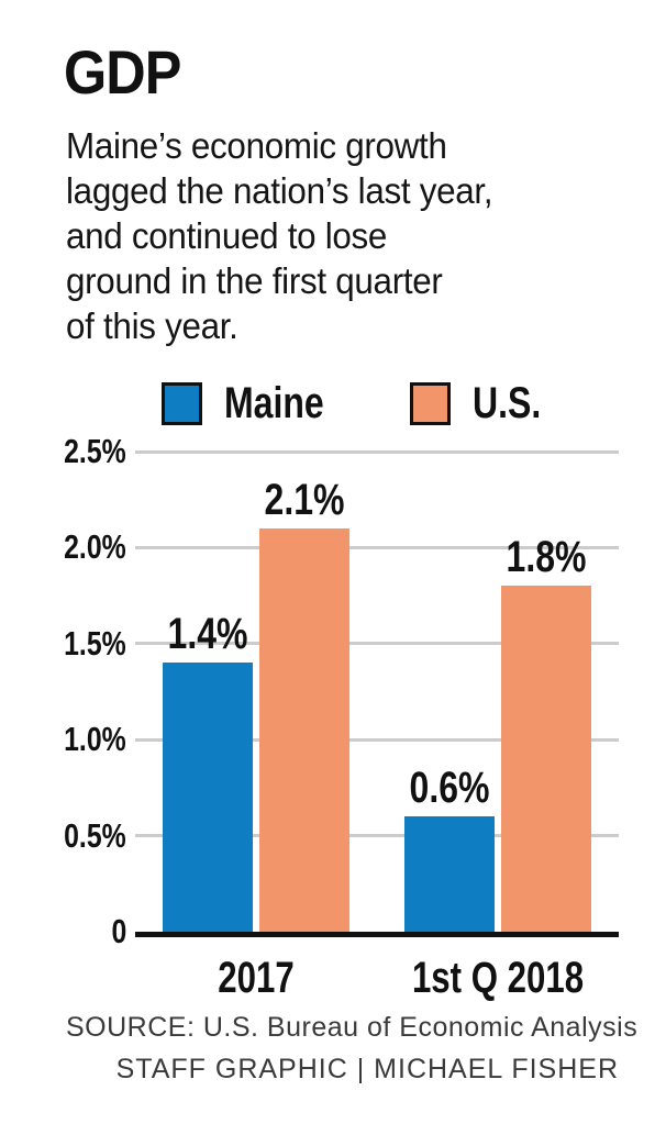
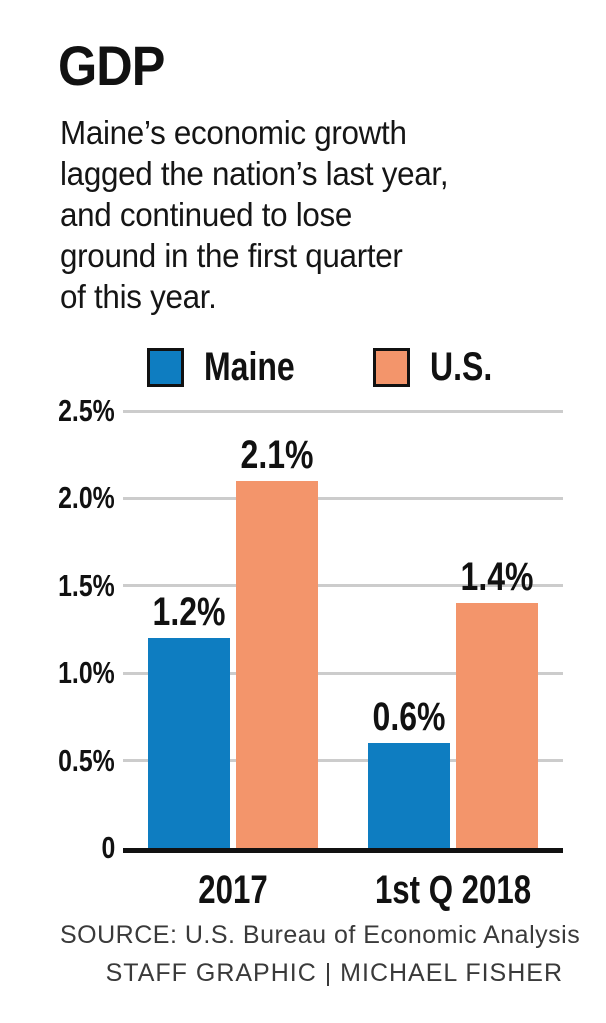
Maine/2017: 1.4% -> 1.2%
U.S./1st Q 2018: 1.8% -> 1.4%
